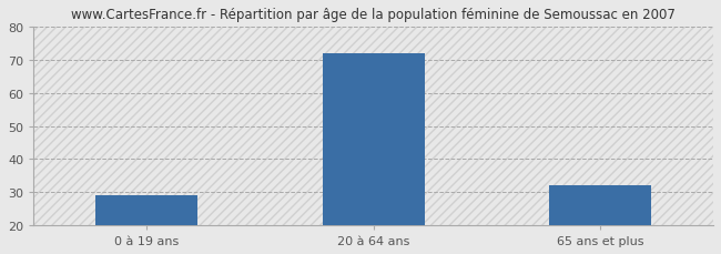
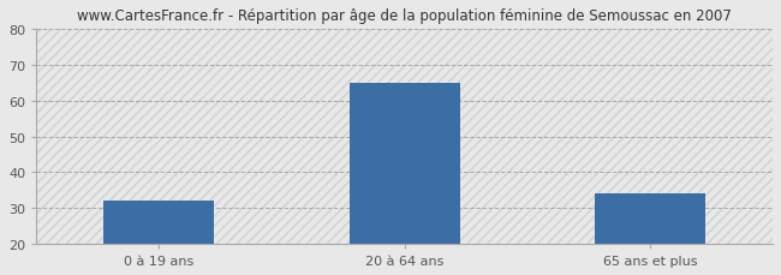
0 à 19 ans: 29 -> 32
20 à 64 ans: 72 -> 65
65 ans et plus: 32 -> 34
